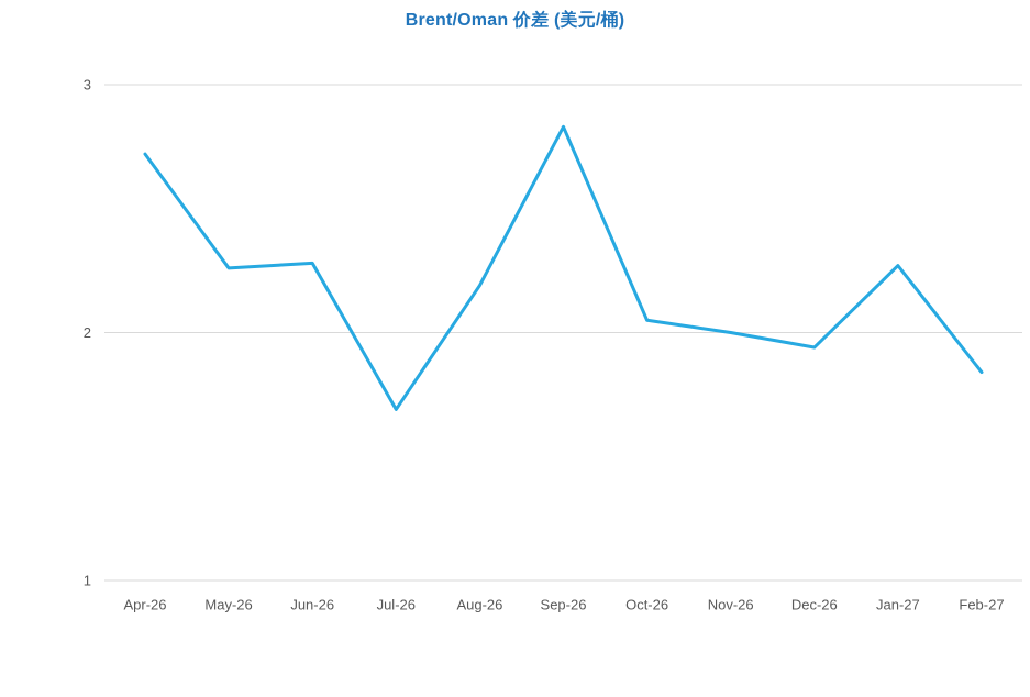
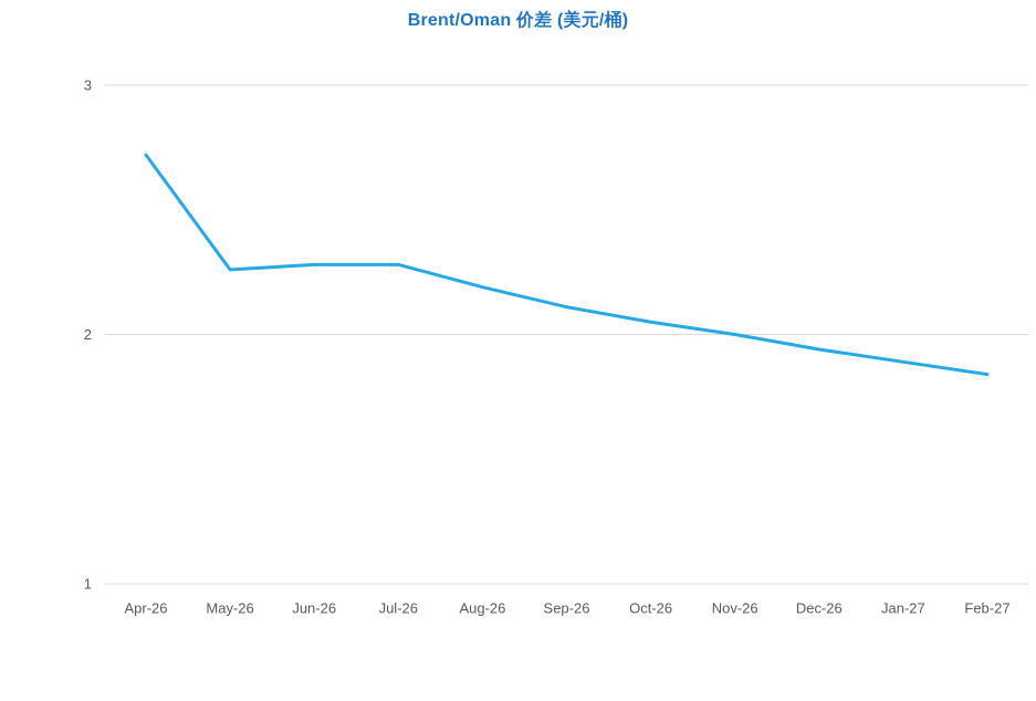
Jul-26: 1.69 -> 2.28
Sep-26: 2.83 -> 2.11
Jan-27: 2.27 -> 1.89
